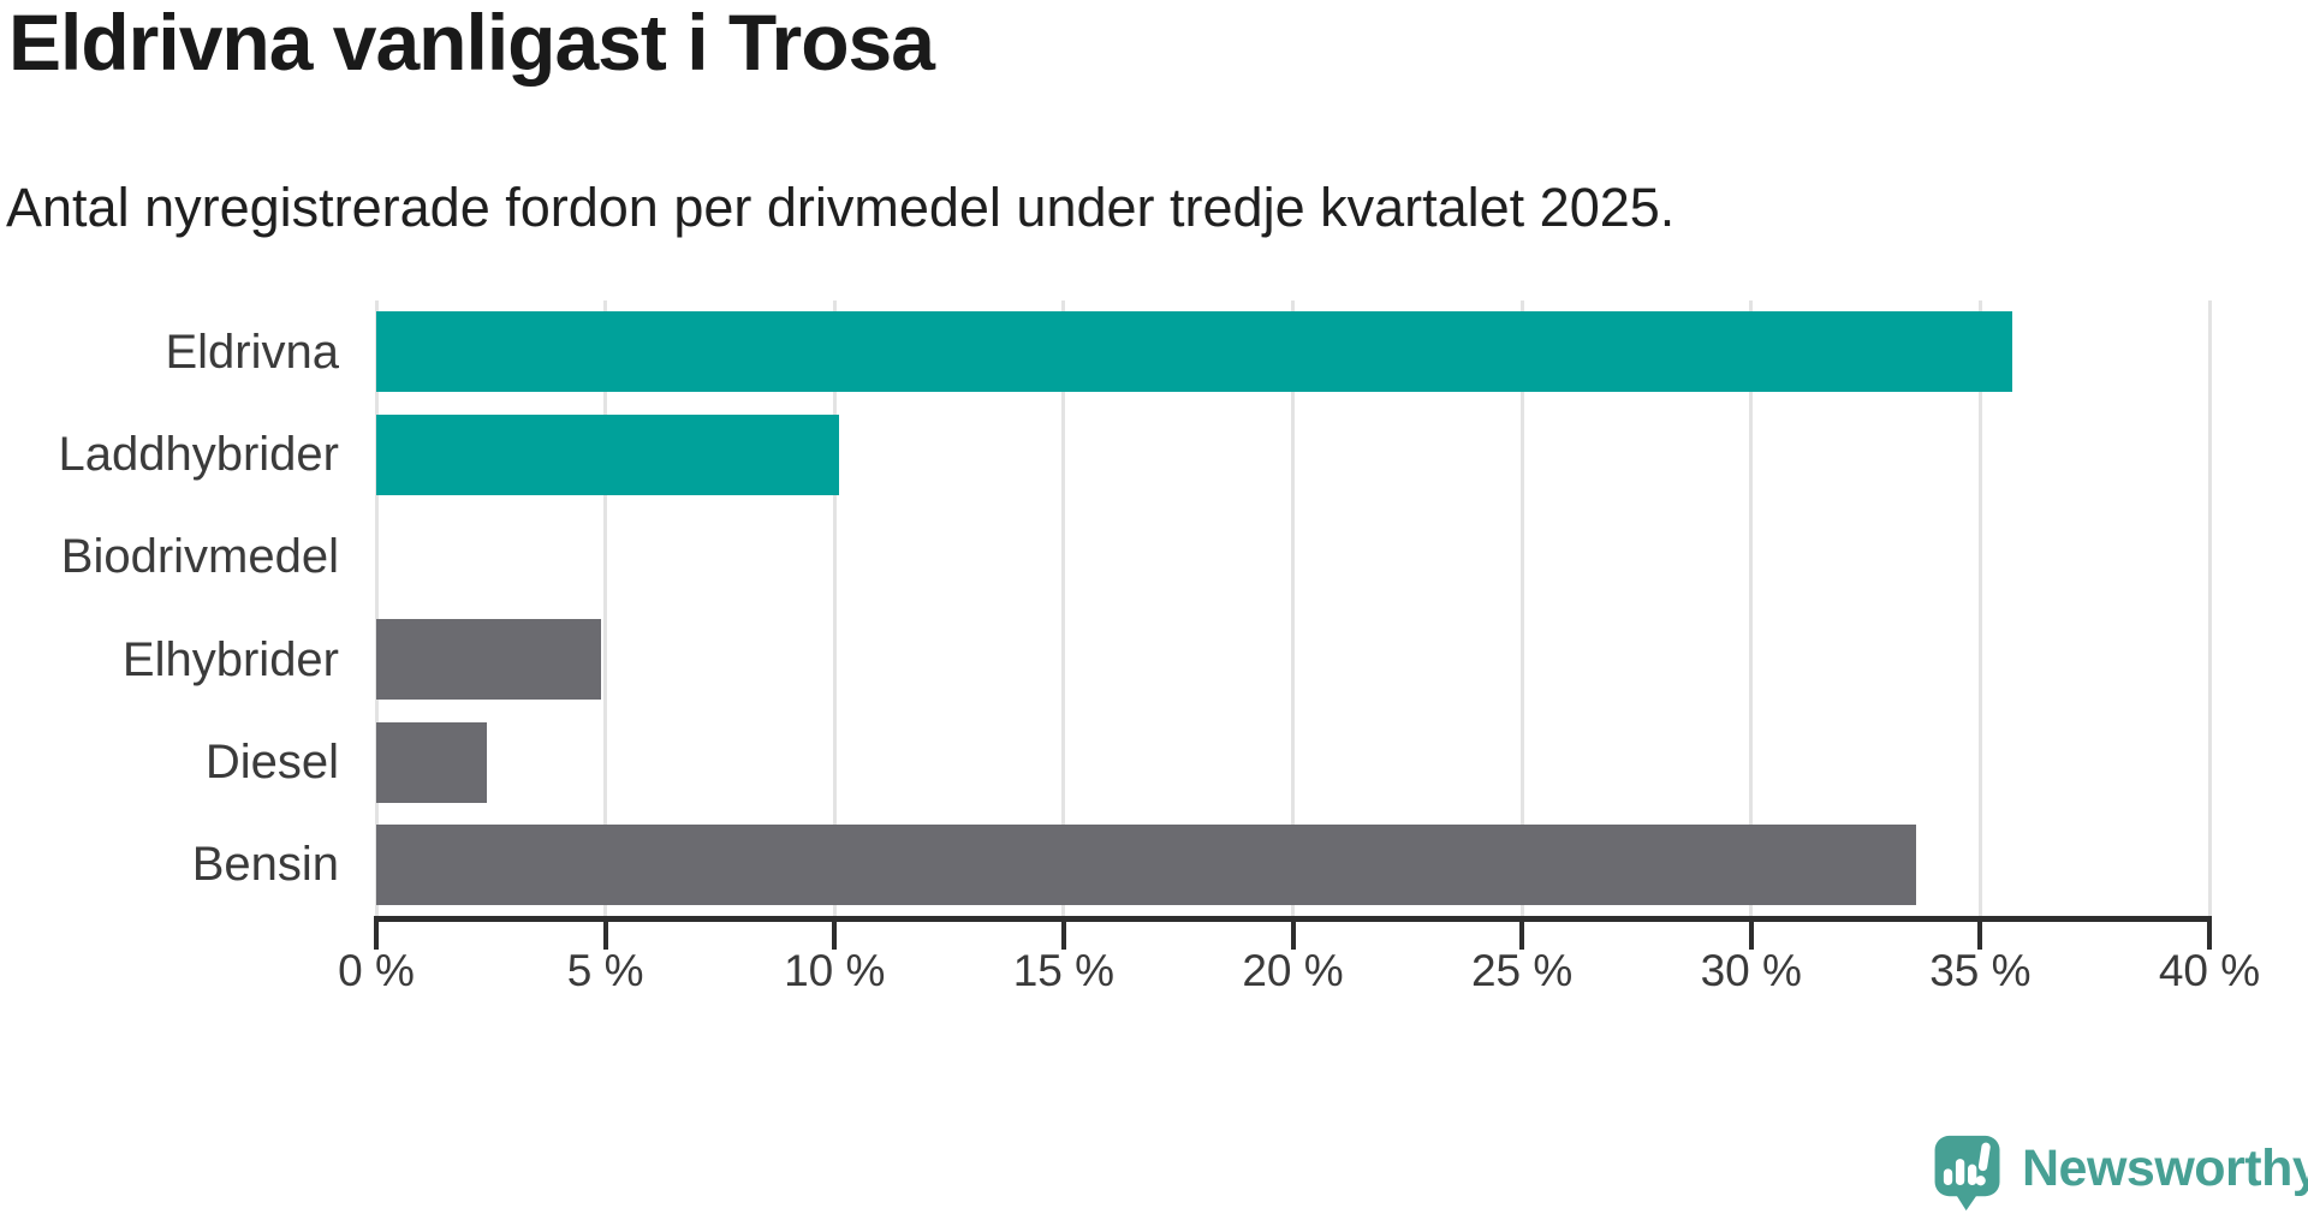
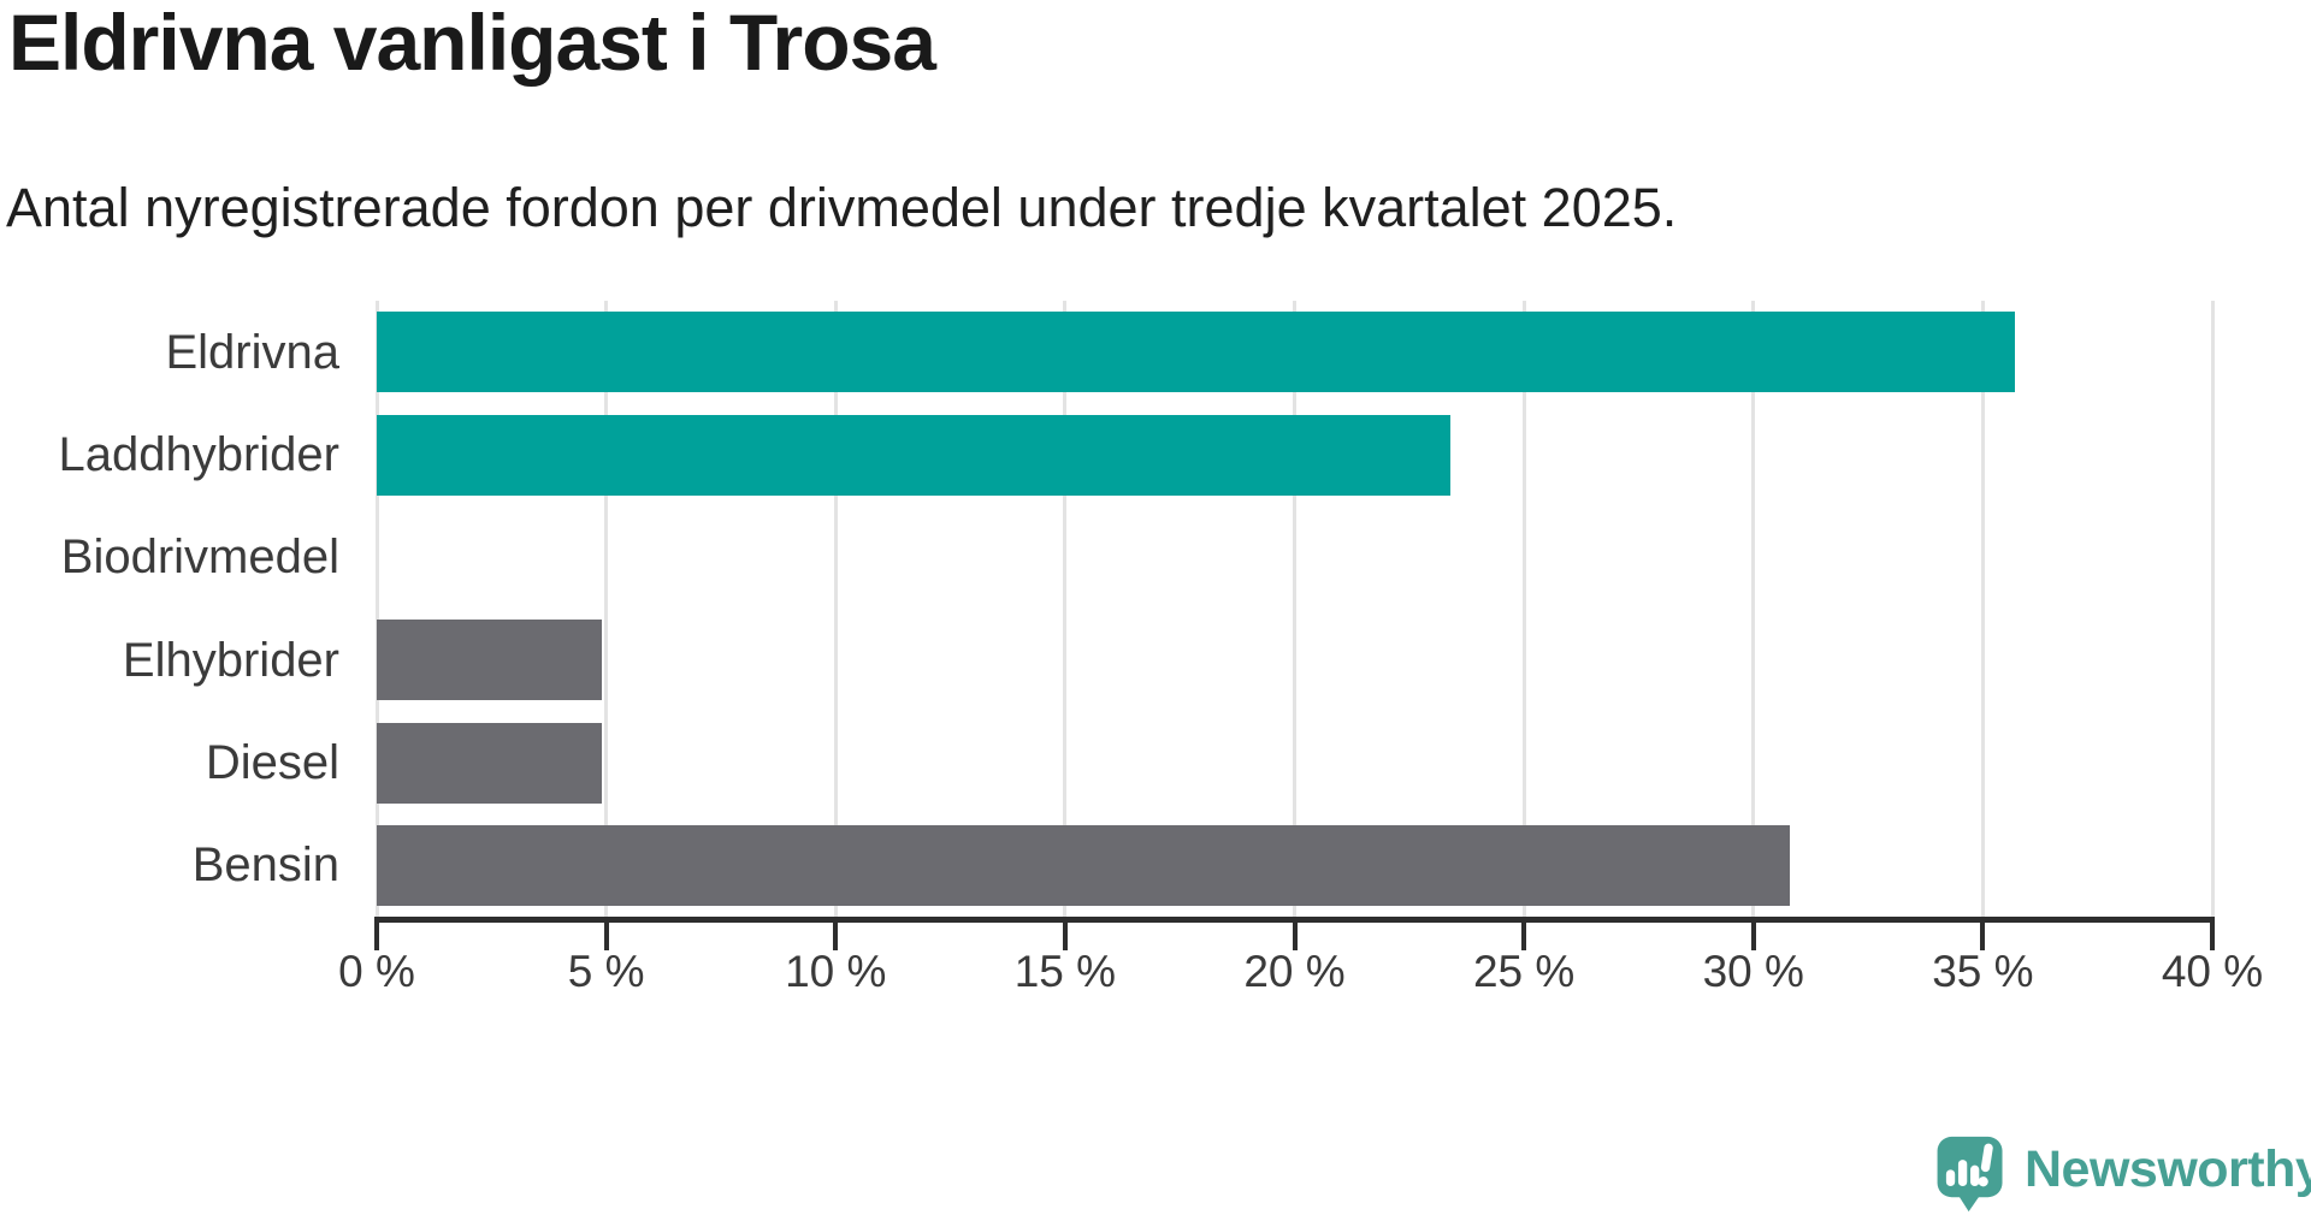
Laddhybrider: 10.1% -> 23.4%
Diesel: 2.4% -> 4.9%
Bensin: 33.6% -> 30.8%
